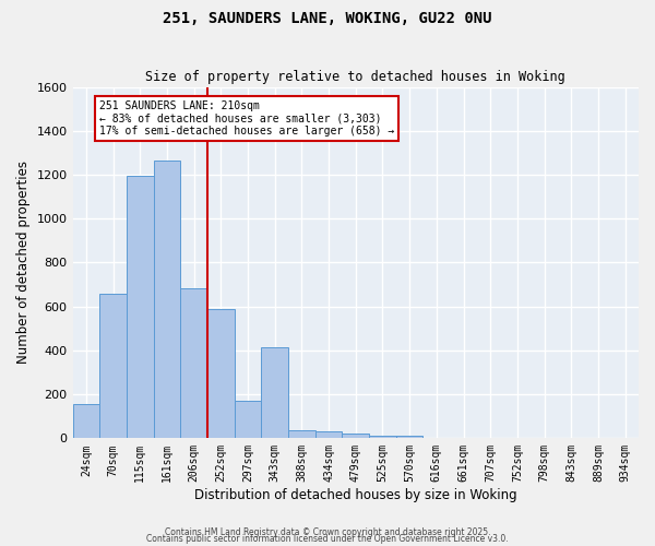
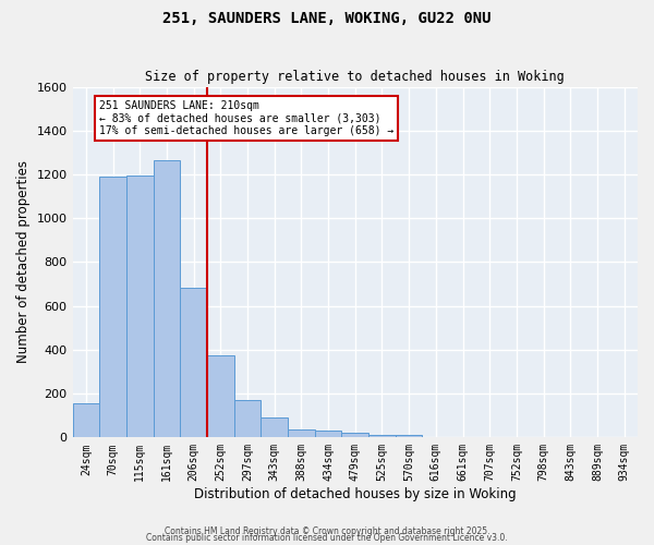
70sqm: 660 -> 1190
252sqm: 590 -> 375
343sqm: 415 -> 90
